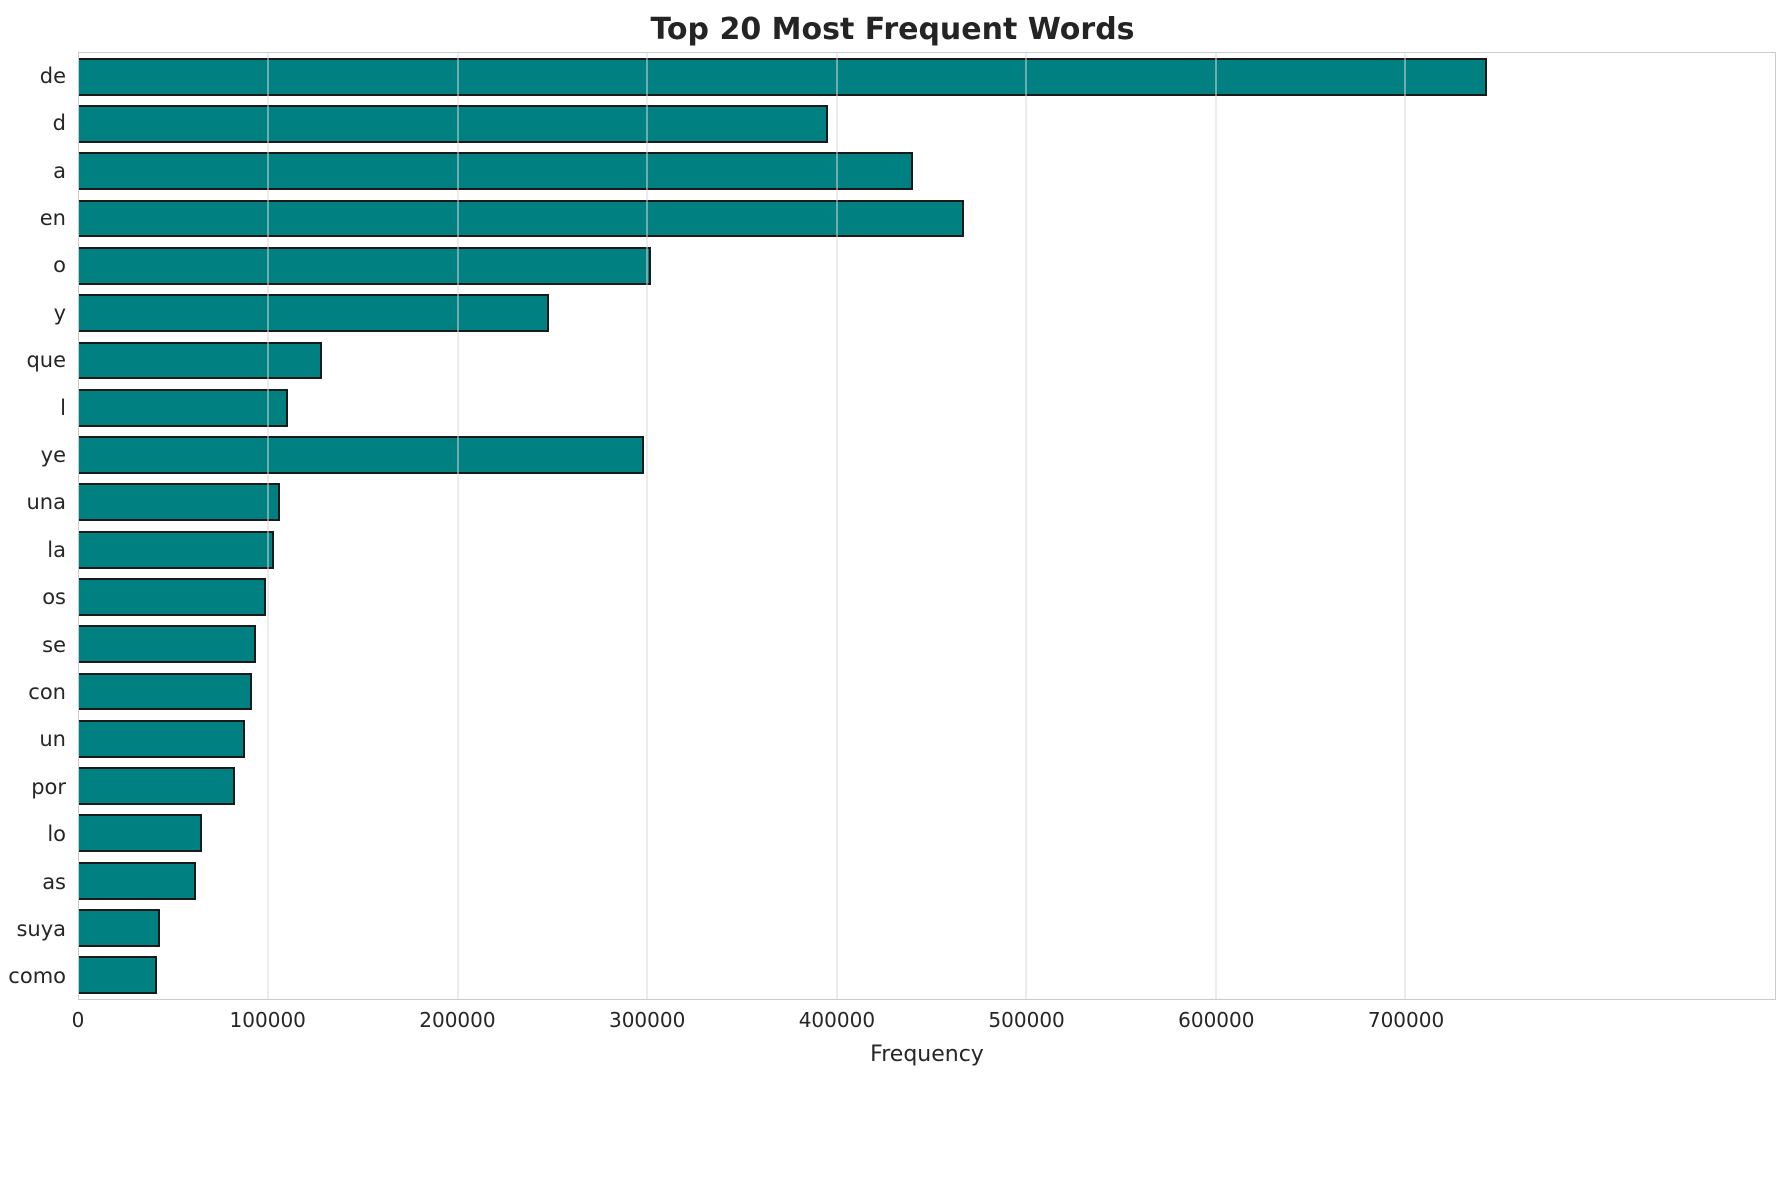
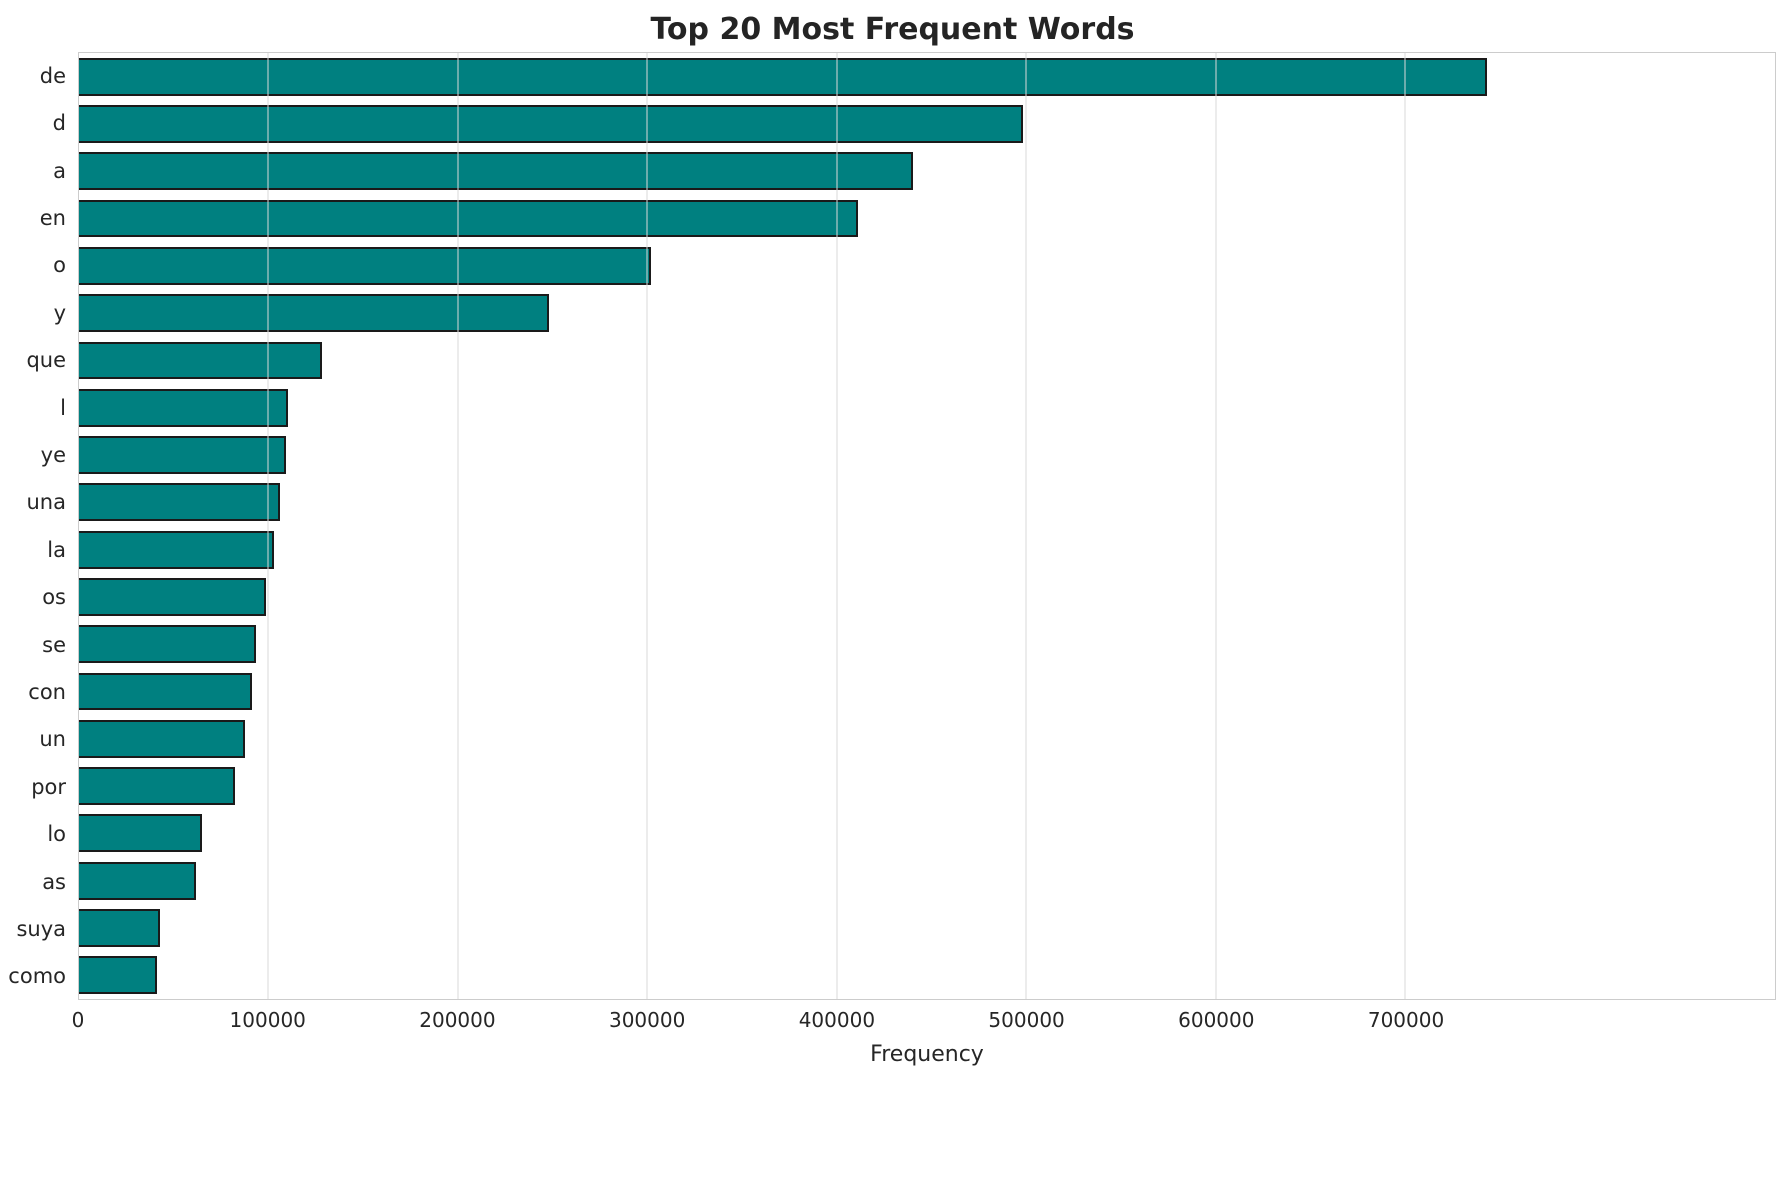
d: 395000 -> 498000
en: 467000 -> 411000
ye: 298000 -> 110000
